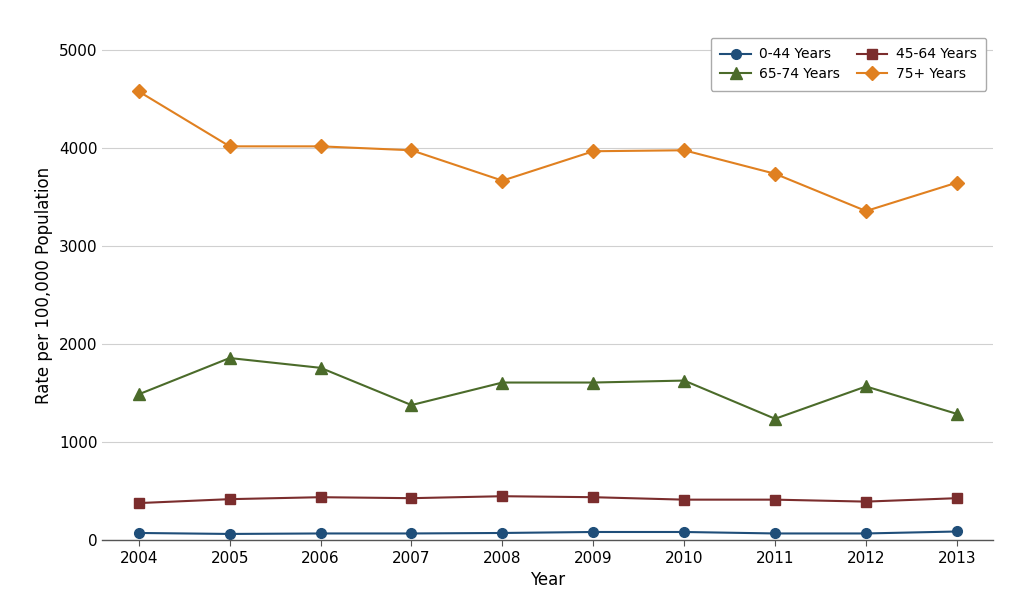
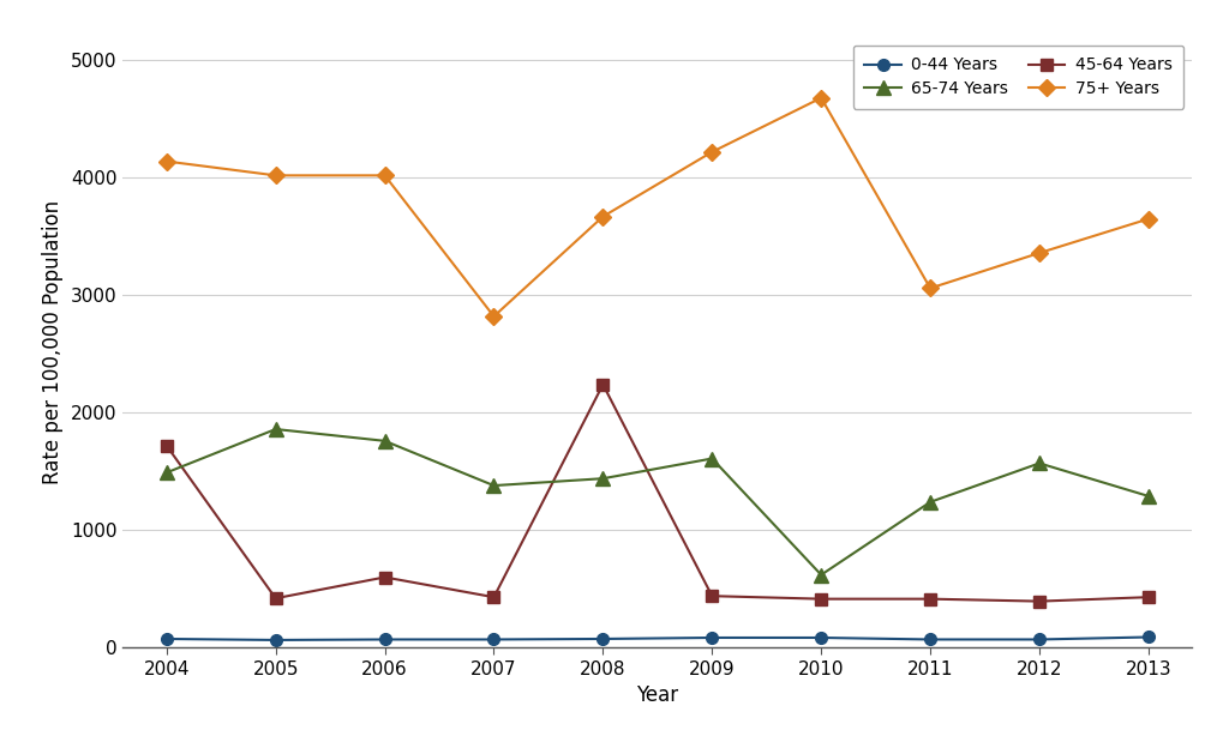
45-64 Years/2004: 380 -> 1720
75+ Years/2004: 4580 -> 4140
45-64 Years/2006: 440 -> 600
75+ Years/2007: 3980 -> 2820
45-64 Years/2008: 450 -> 2240
65-74 Years/2008: 1610 -> 1440
75+ Years/2009: 3970 -> 4220
65-74 Years/2010: 1630 -> 620
75+ Years/2010: 3980 -> 4680
75+ Years/2011: 3740 -> 3060
